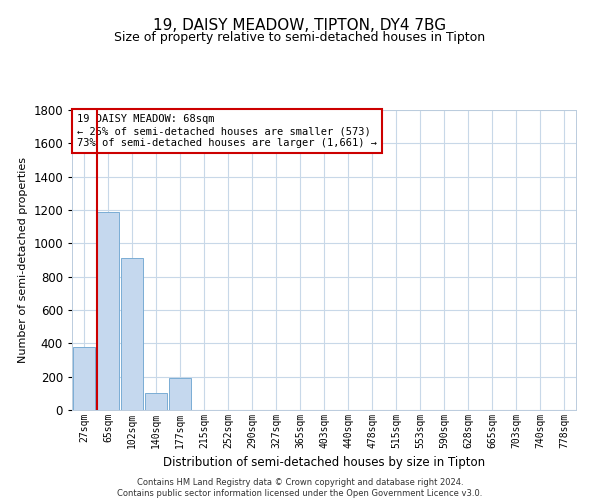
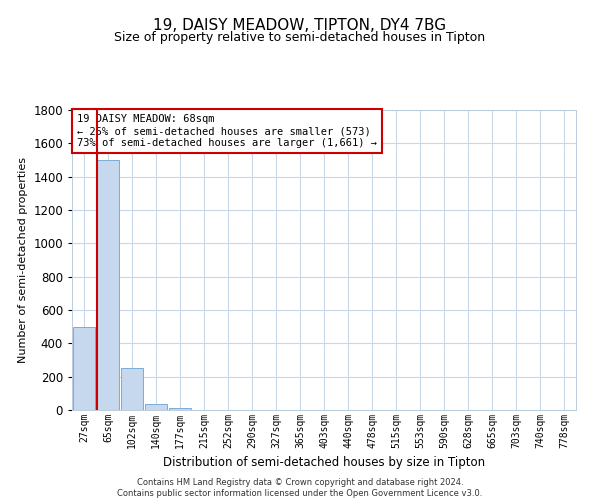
27sqm: 380 -> 500
65sqm: 1190 -> 1500
102sqm: 910 -> 250
140sqm: 100 -> 40
177sqm: 190 -> 20
